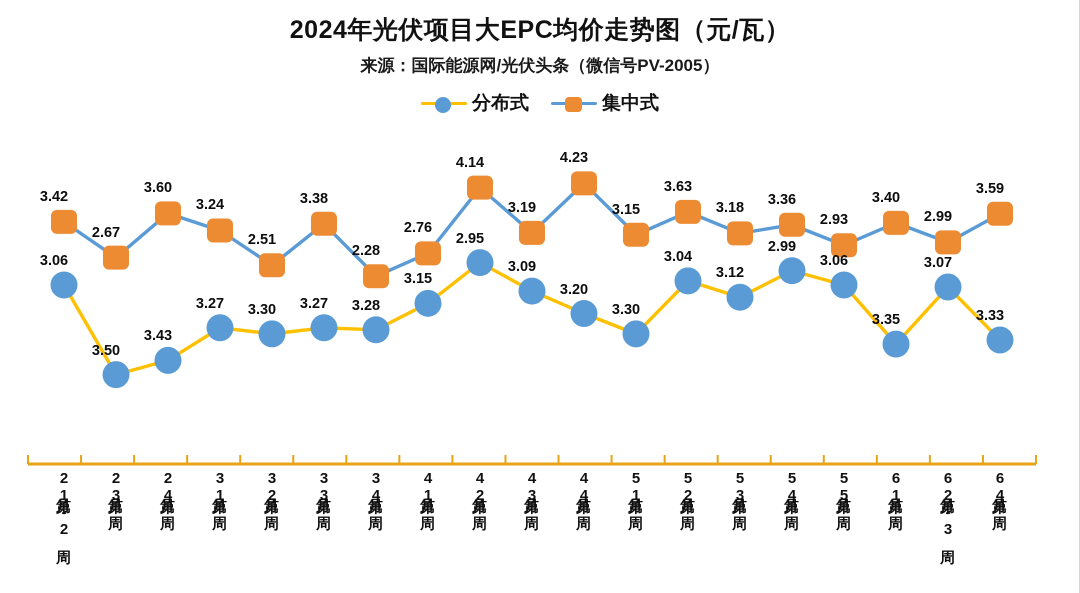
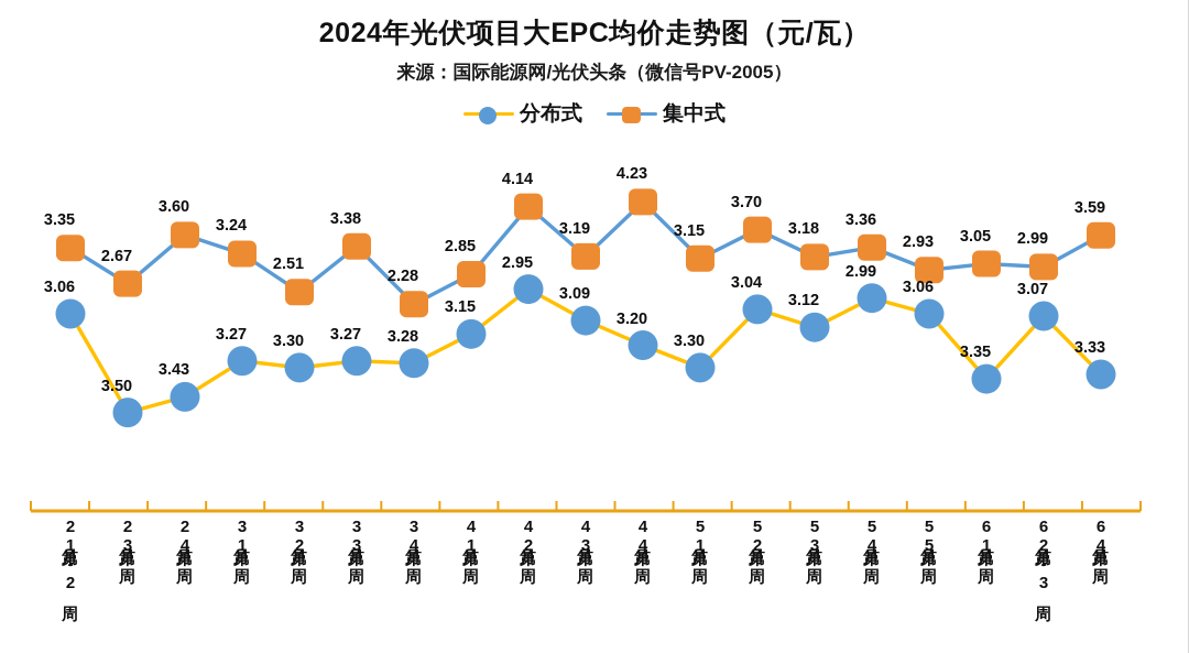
集中式/2月第1-2周: 3.42 -> 3.35
集中式/4月第1周: 2.76 -> 2.85
集中式/5月第2周: 3.63 -> 3.70
集中式/6月第1周: 3.40 -> 3.05
